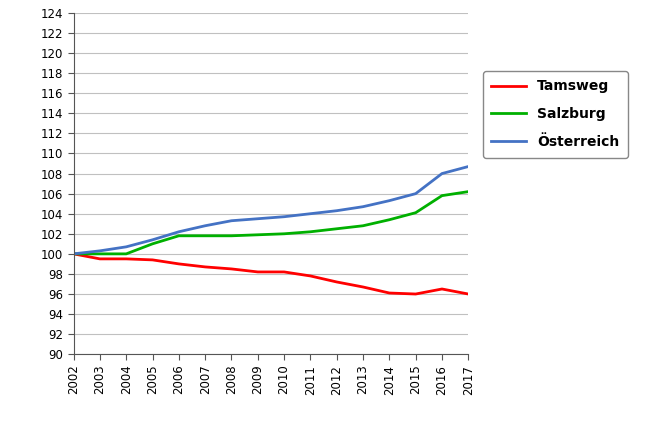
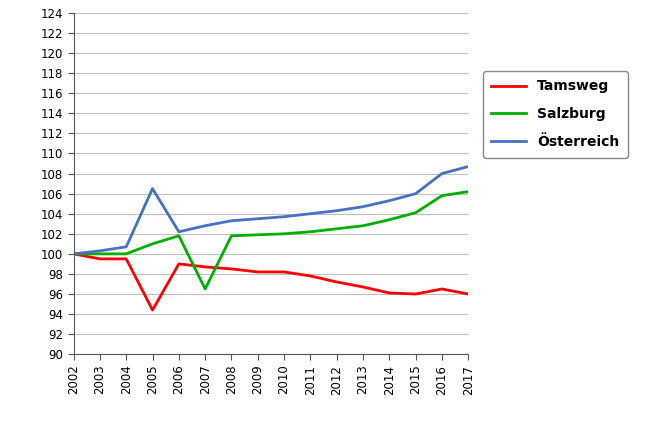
Tamsweg/2005: 99.4 -> 94.4
Österreich/2005: 101.4 -> 106.5
Salzburg/2007: 101.8 -> 96.5
